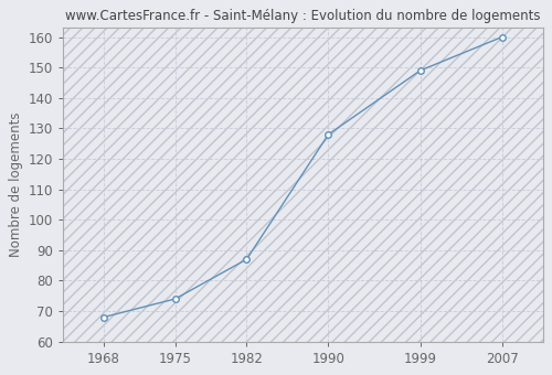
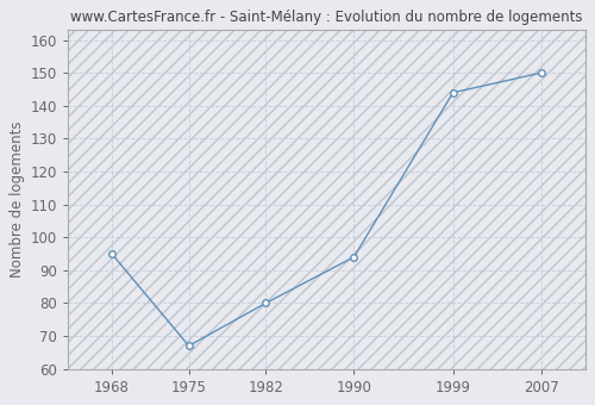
1968: 68 -> 95
1975: 74 -> 67
1982: 87 -> 80
1990: 128 -> 94
1999: 149 -> 144
2007: 160 -> 150
